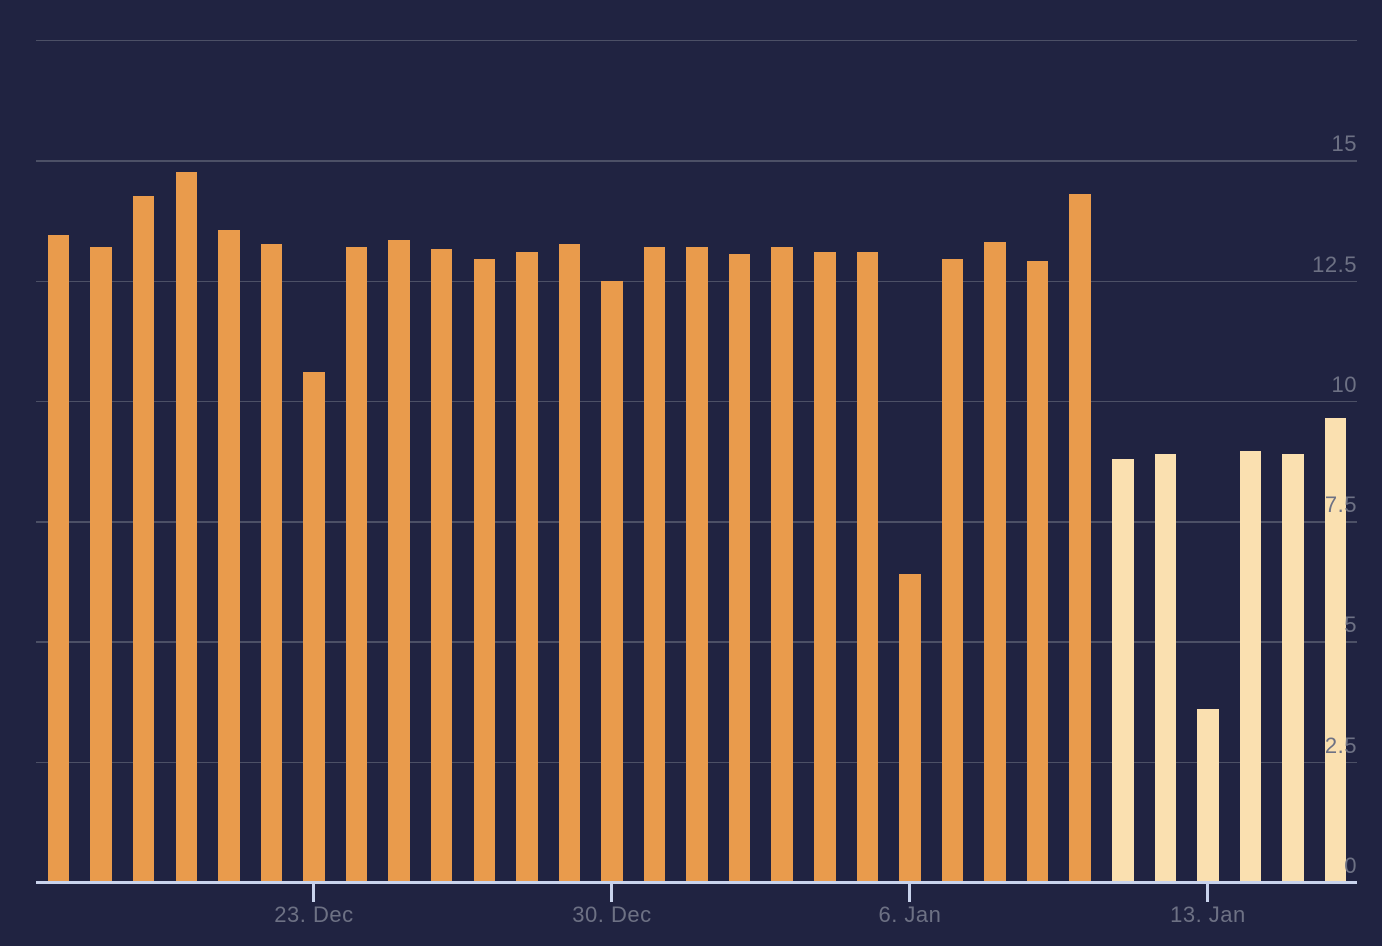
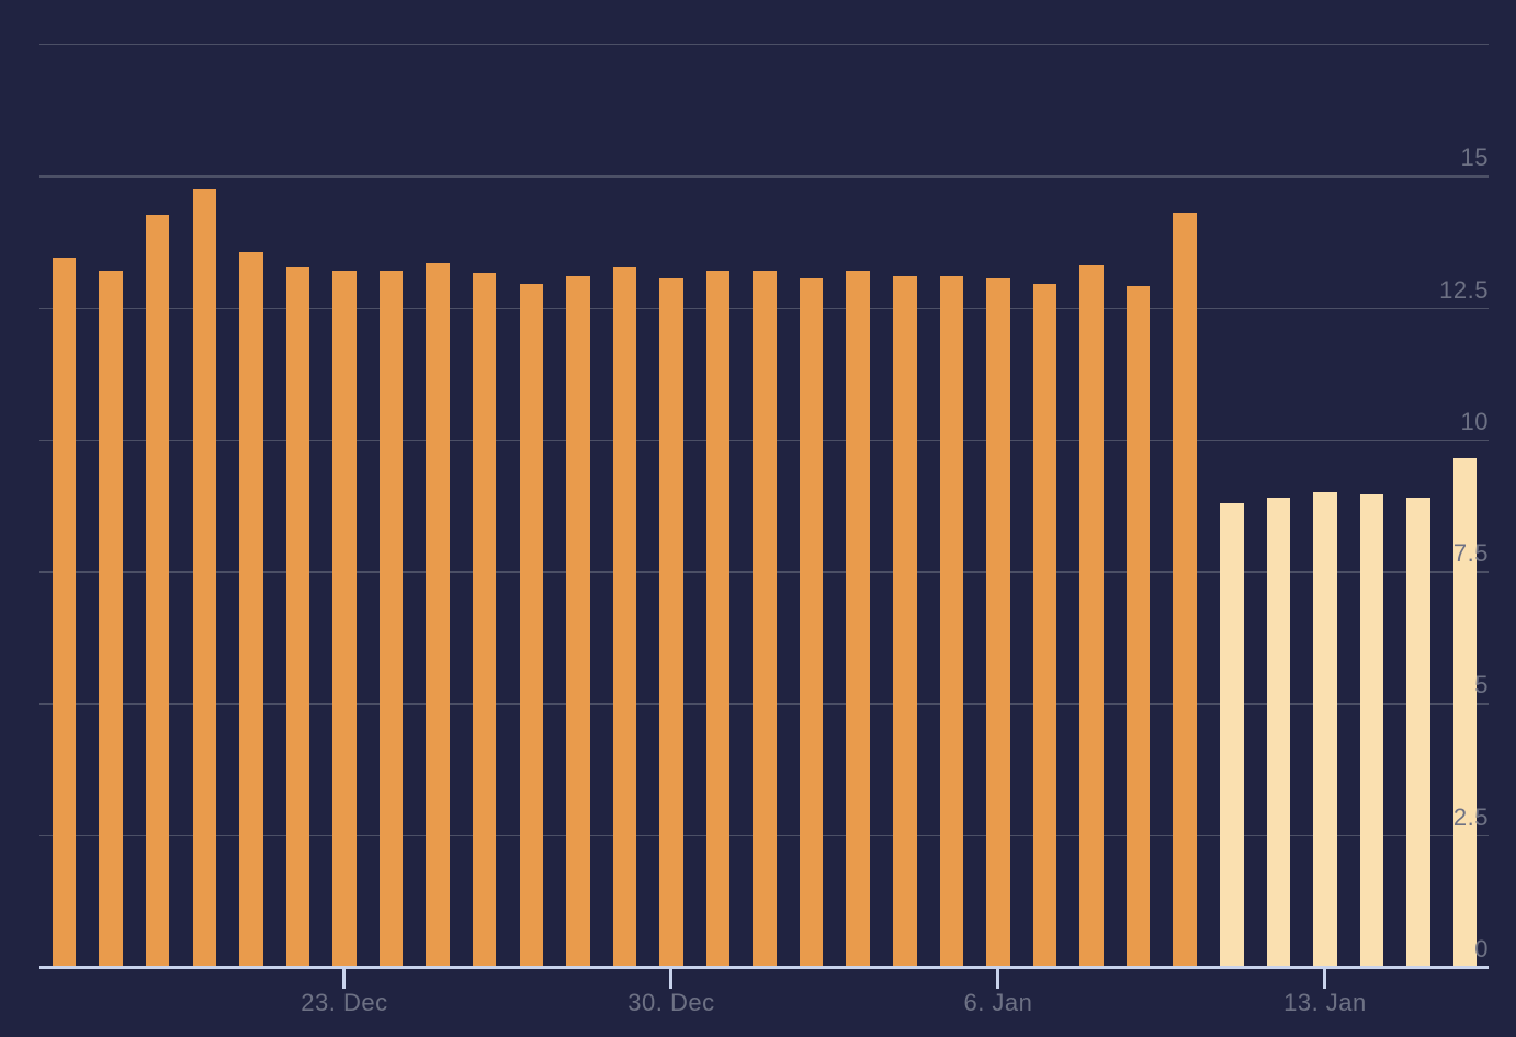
23. Dec: 10.6 -> 13.2
30. Dec: 12.5 -> 13.1
6. Jan: 6.4 -> 13.1
13. Jan: 3.6 -> 9.0
